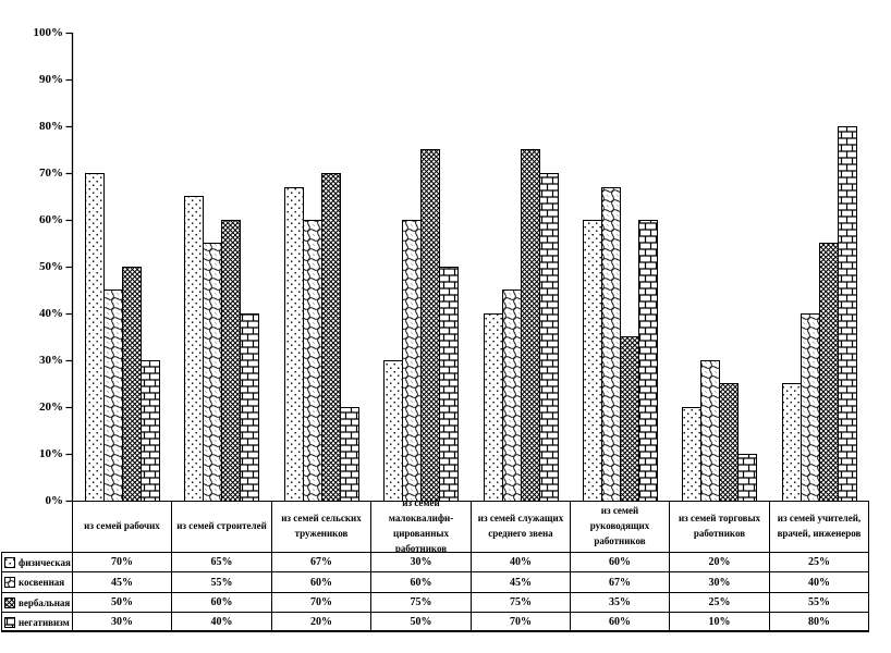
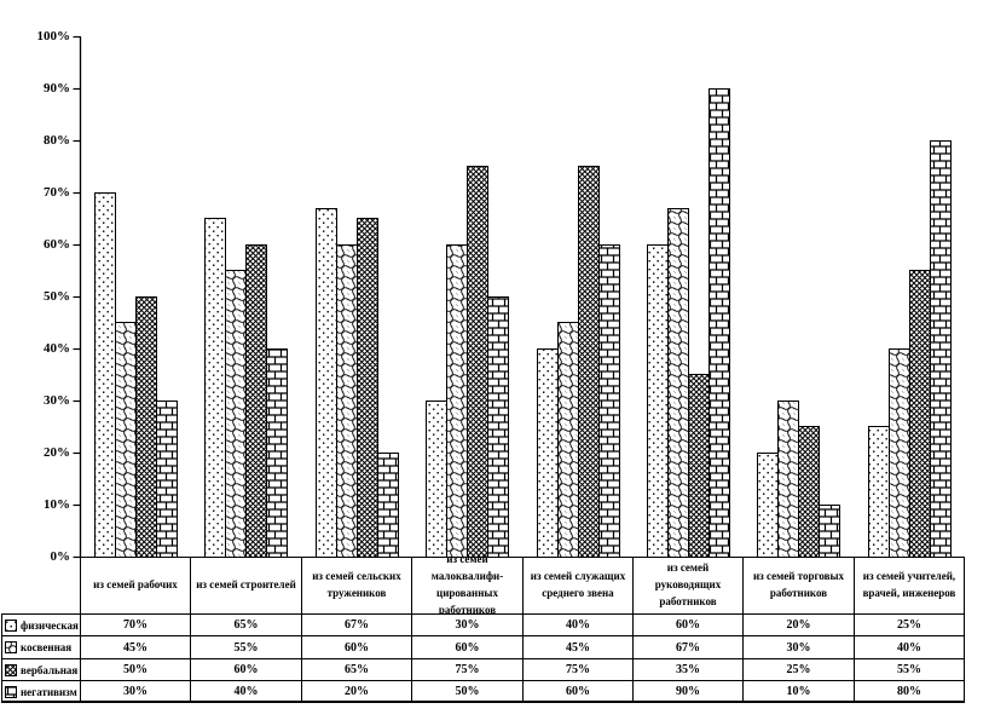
вербальная/из семей сельских тружеников: 70% -> 65%
негативизм/из семей служащих среднего звена: 70% -> 60%
негативизм/из семей руководящих работников: 60% -> 90%
